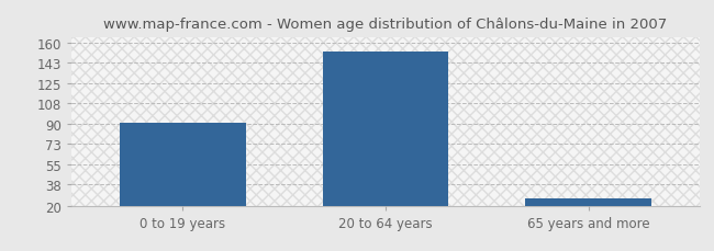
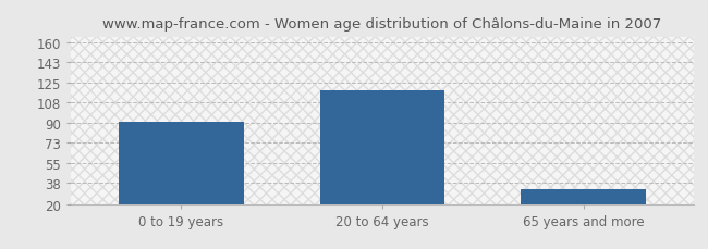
20 to 64 years: 152 -> 118
65 years and more: 26 -> 33
